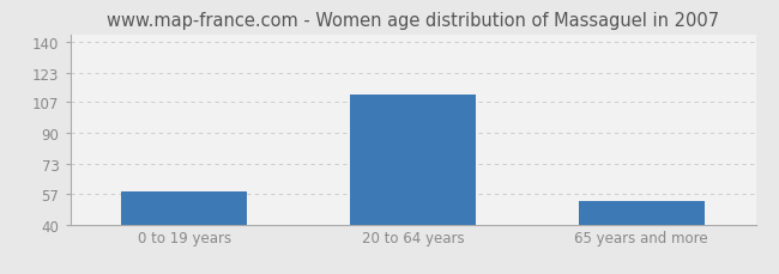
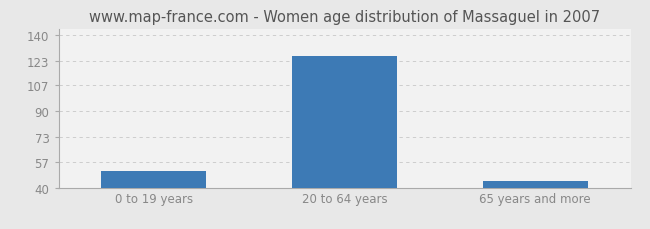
0 to 19 years: 58 -> 51
20 to 64 years: 111 -> 126
65 years and more: 53 -> 44
